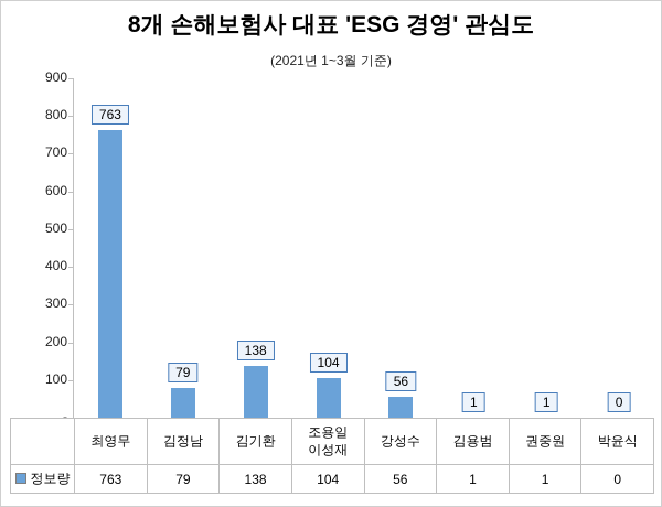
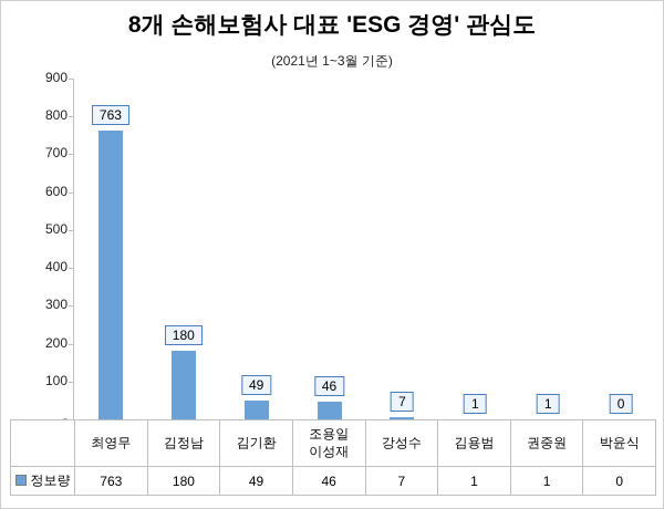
김정남: 79 -> 180
김기환: 138 -> 49
조용일 이성재: 104 -> 46
강성수: 56 -> 7
